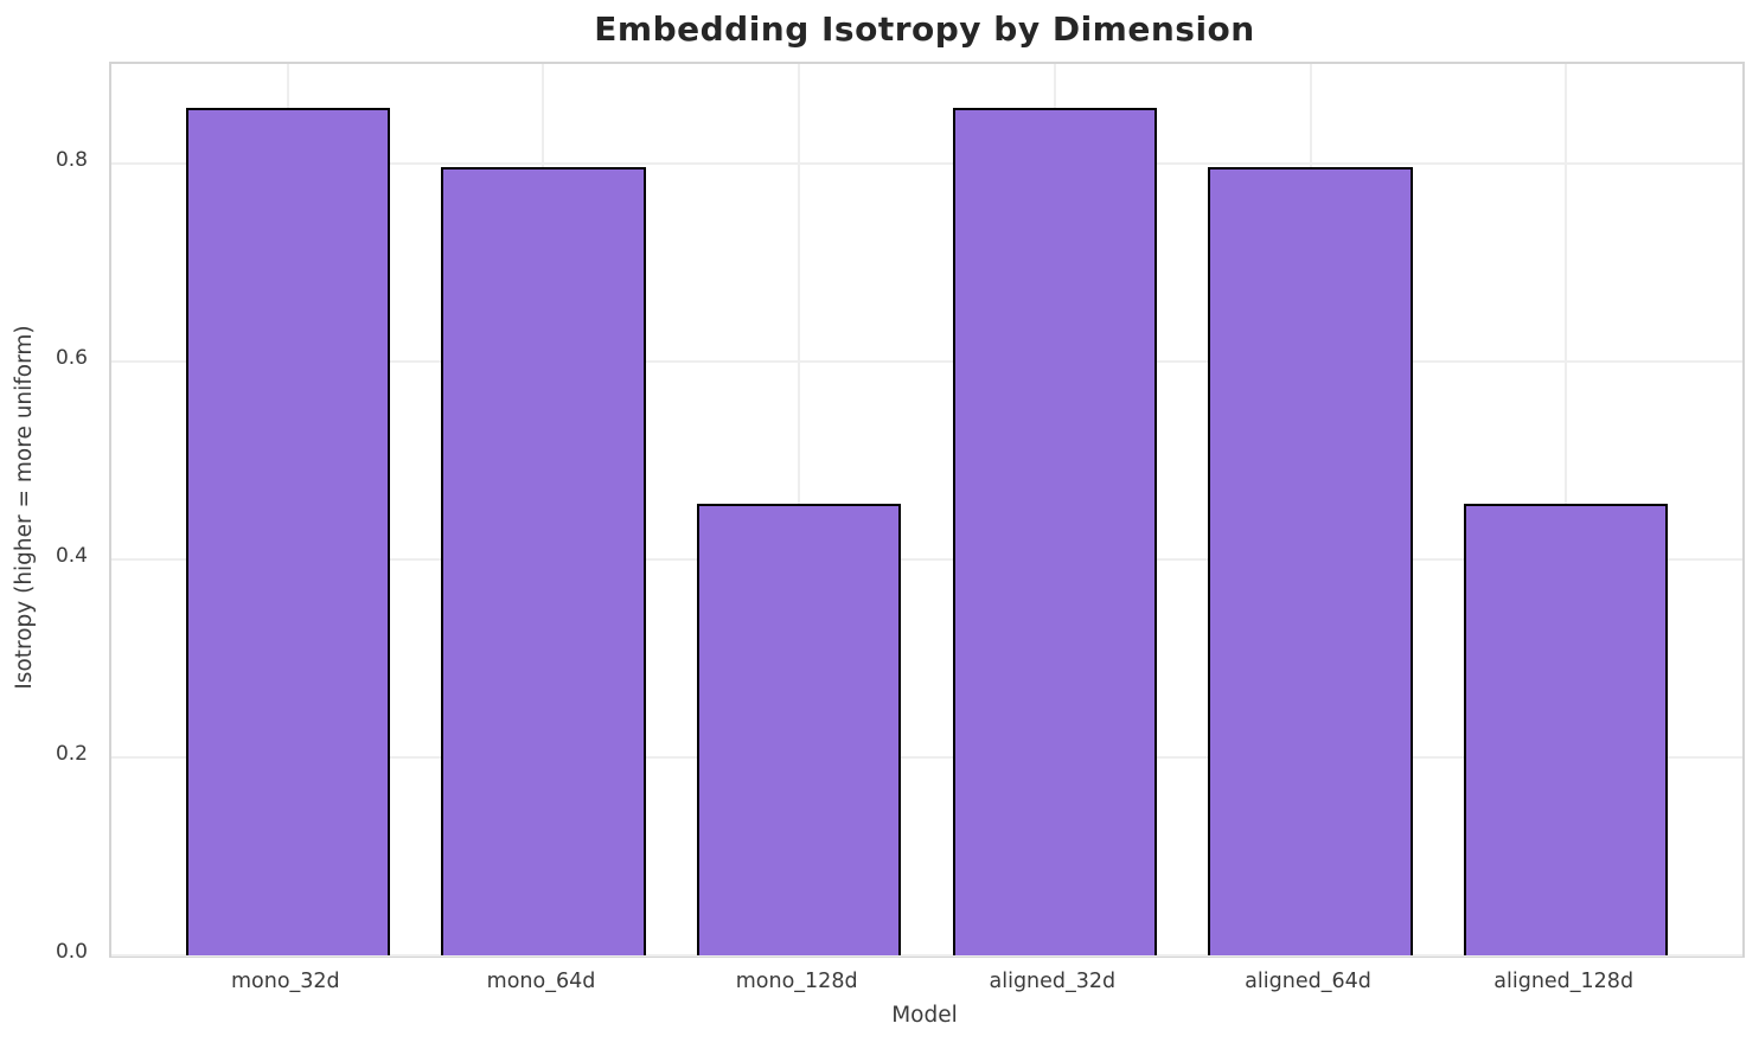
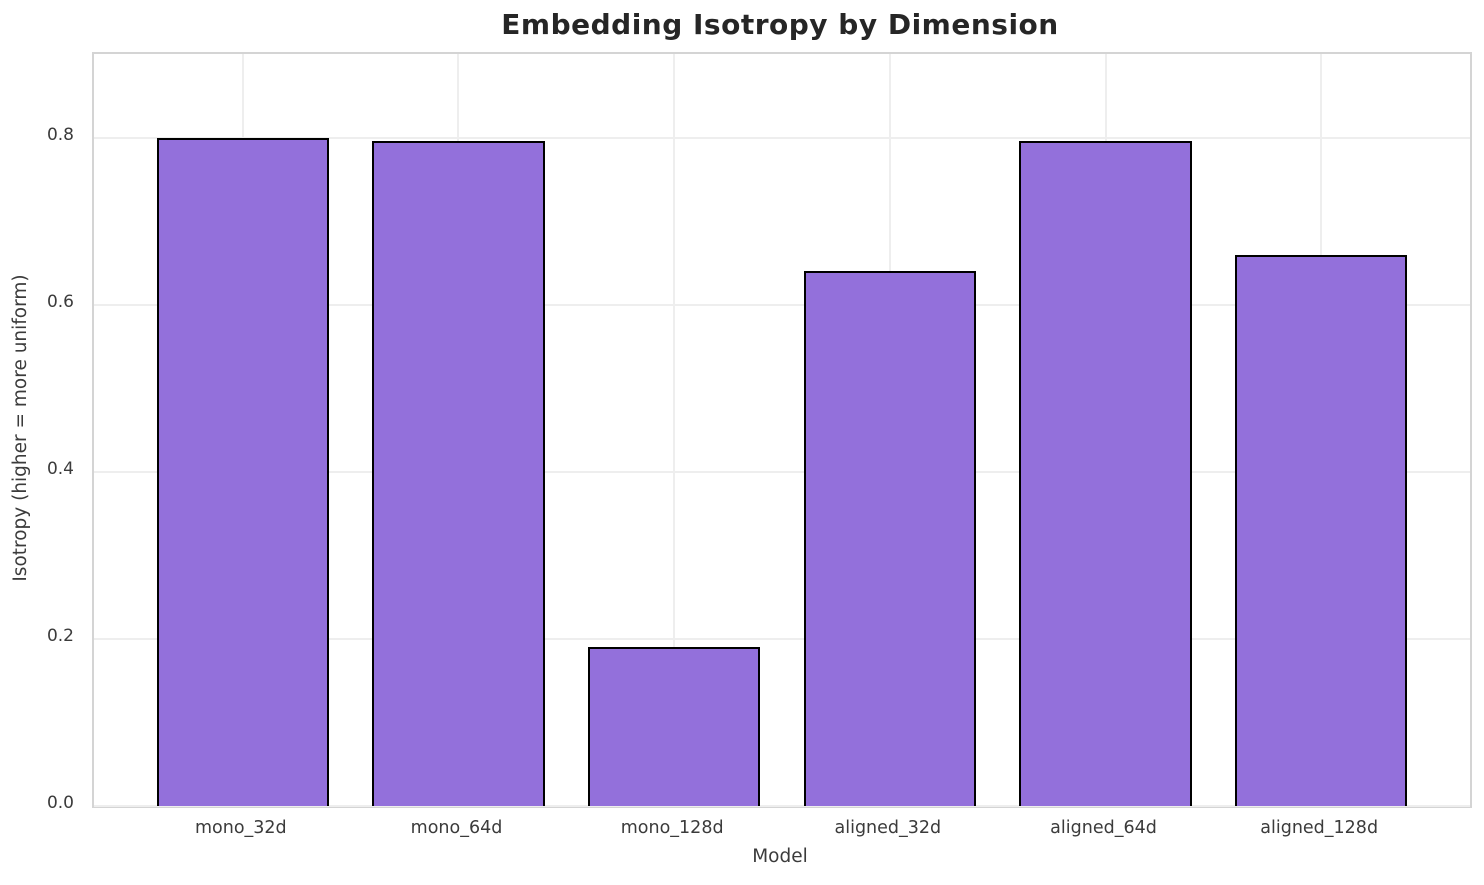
mono_32d: 0.86 -> 0.80
mono_128d: 0.46 -> 0.19
aligned_32d: 0.86 -> 0.64
aligned_128d: 0.46 -> 0.66
